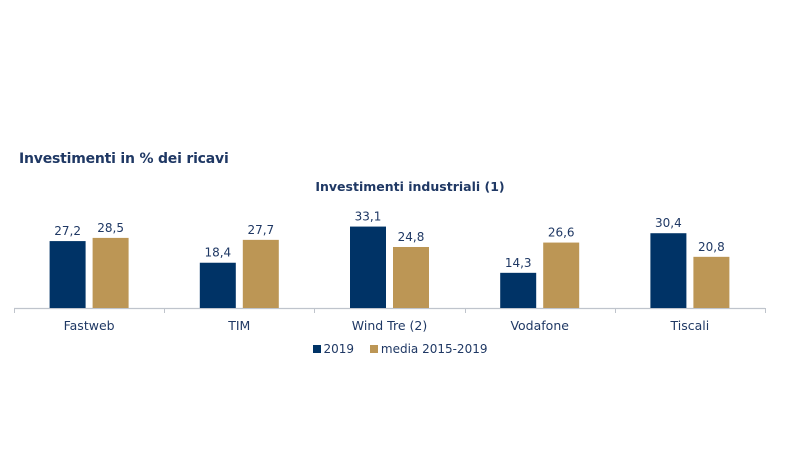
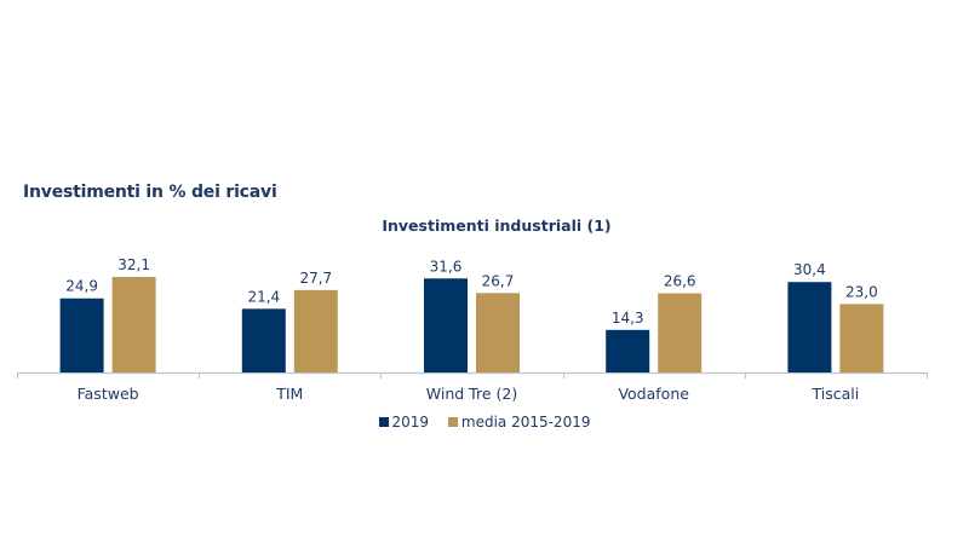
2019/Fastweb: 27,2 -> 24,9
media 2015-2019/Fastweb: 28,5 -> 32,1
2019/TIM: 18,4 -> 21,4
2019/Wind Tre (2): 33,1 -> 31,6
media 2015-2019/Wind Tre (2): 24,8 -> 26,7
media 2015-2019/Tiscali: 20,8 -> 23,0
